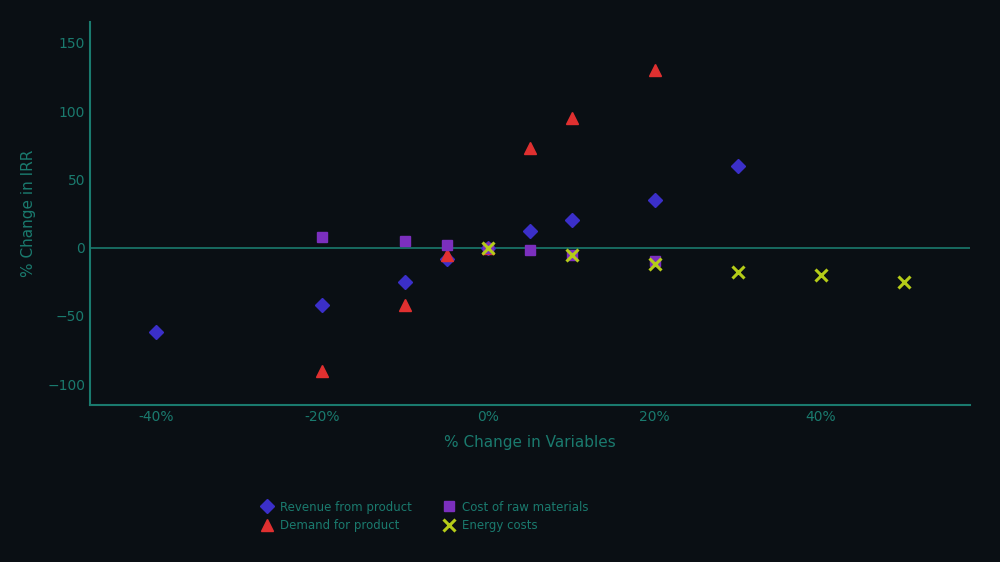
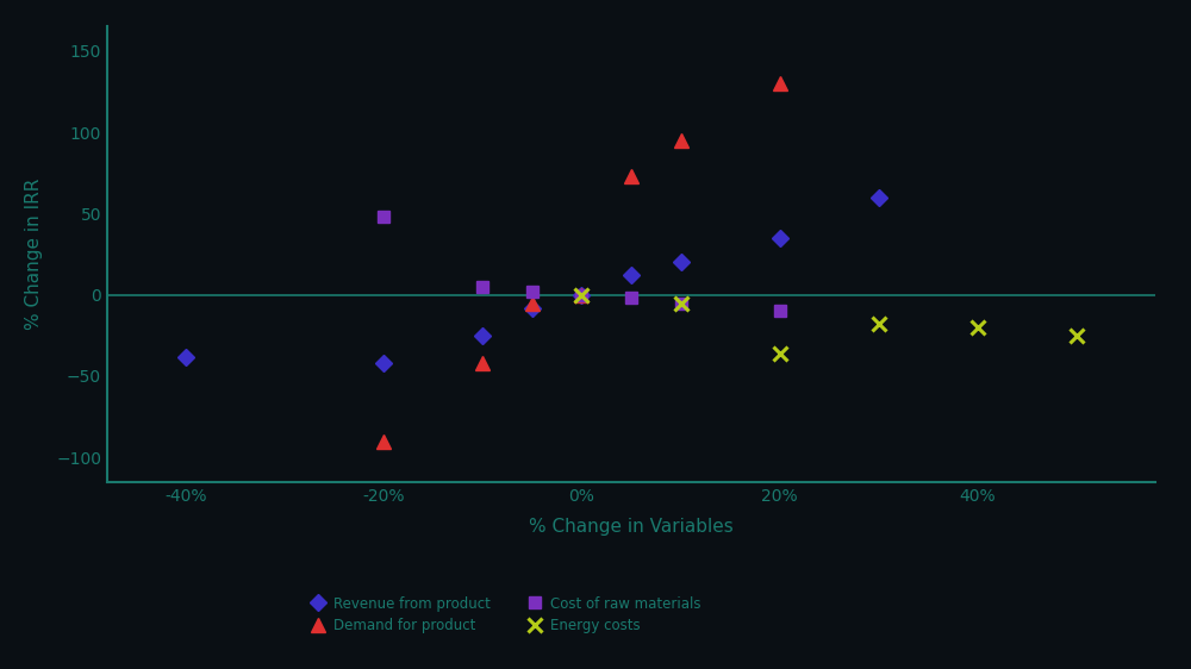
Revenue from product/-40%: -62 -> -38
Cost of raw materials/-20%: 8 -> 48
Energy costs/20%: -12 -> -36
